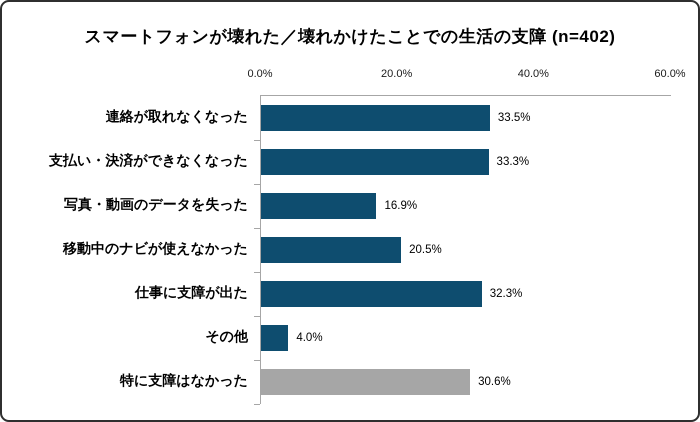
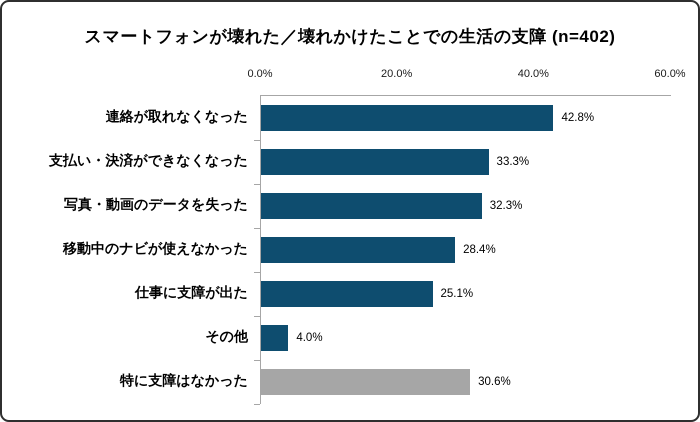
連絡が取れなくなった: 33.5% -> 42.8%
写真・動画のデータを失った: 16.9% -> 32.3%
移動中のナビが使えなかった: 20.5% -> 28.4%
仕事に支障が出た: 32.3% -> 25.1%
